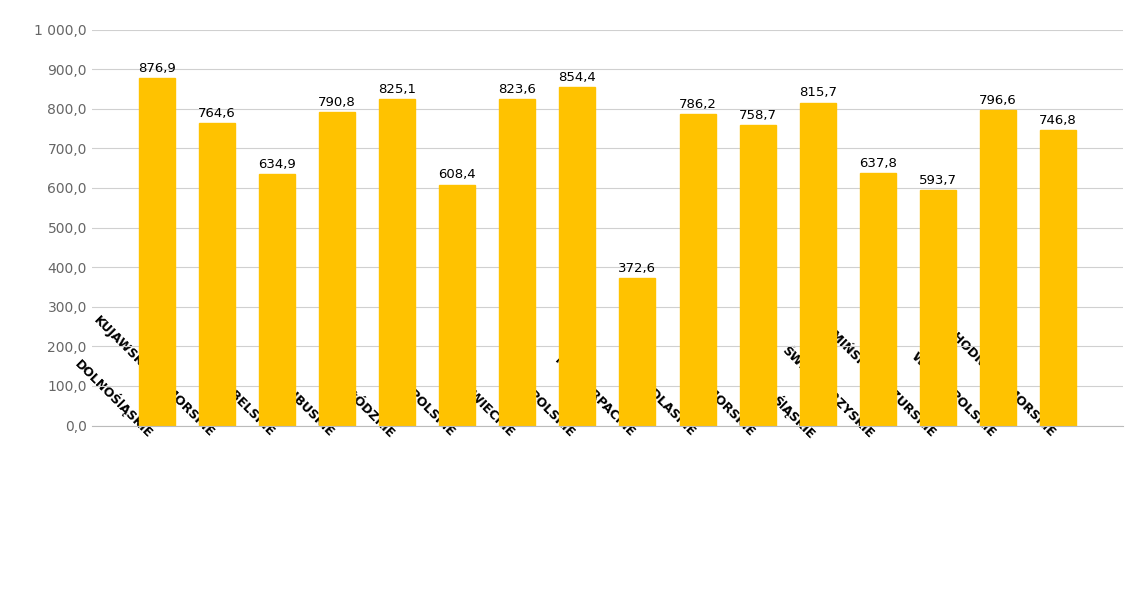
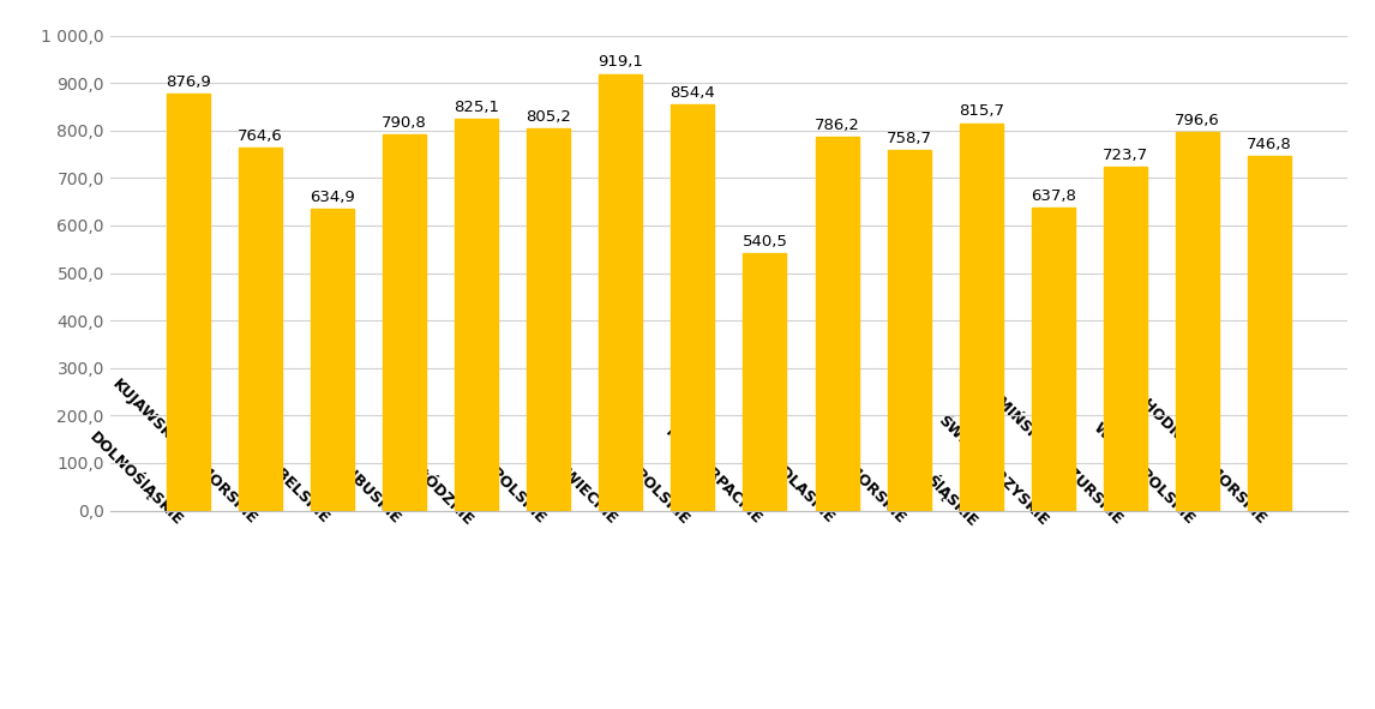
MAŁOPOLSKIE: 608,4 -> 805,2
MAZOWIECKIE: 823,6 -> 919,1
PODKARPACKIE: 372,6 -> 540,5
WARMIŃSKO-MAZURSKIE: 593,7 -> 723,7
